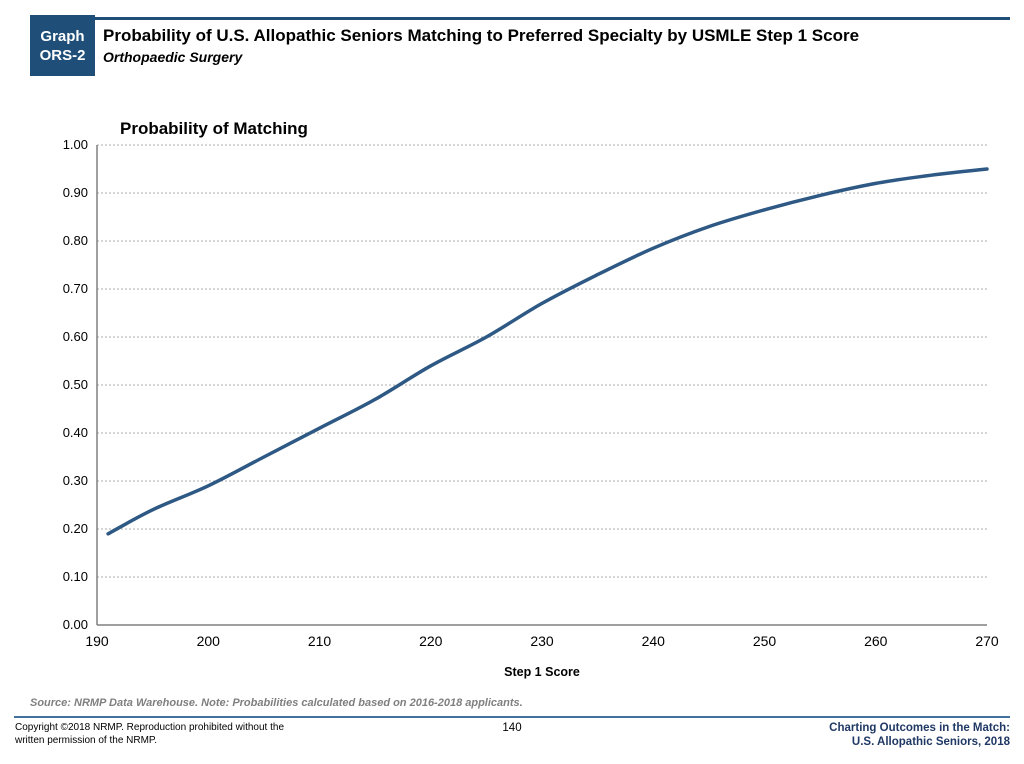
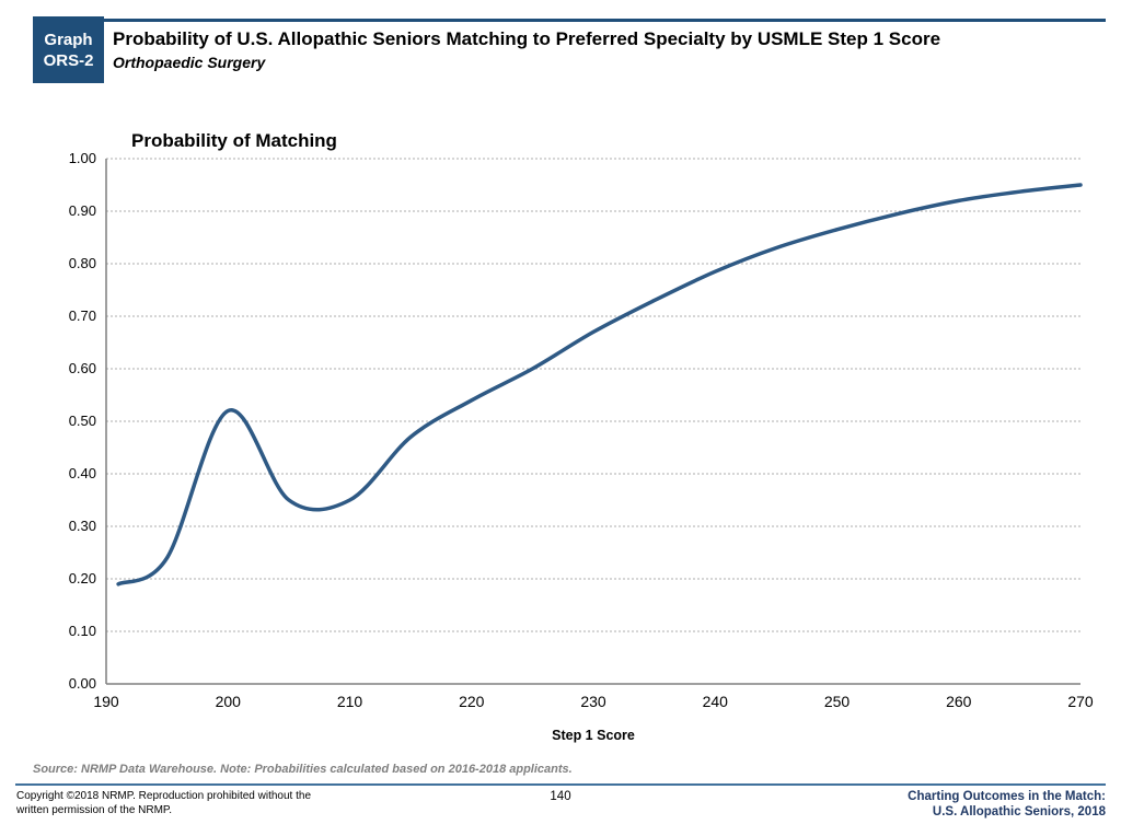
200: 0.29 -> 0.52
210: 0.41 -> 0.35
